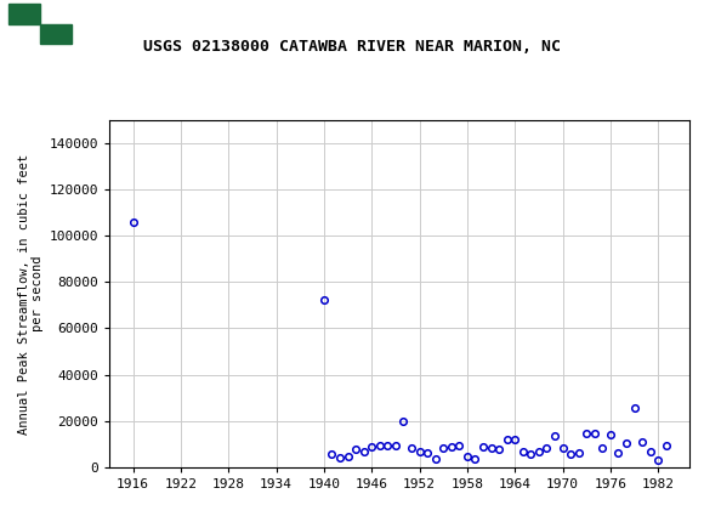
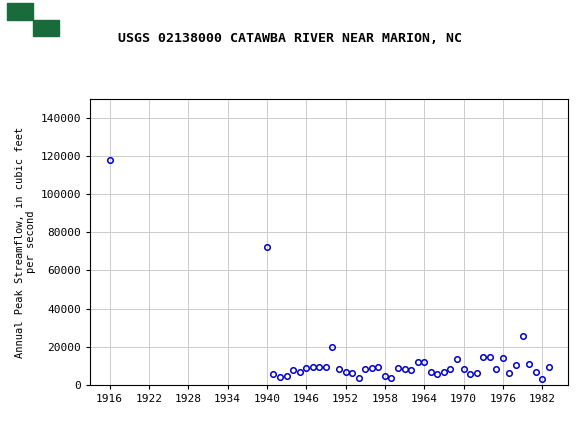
1916: 106000 -> 118000
